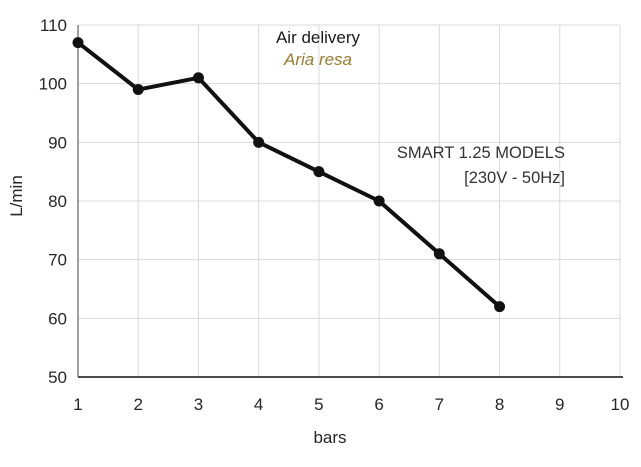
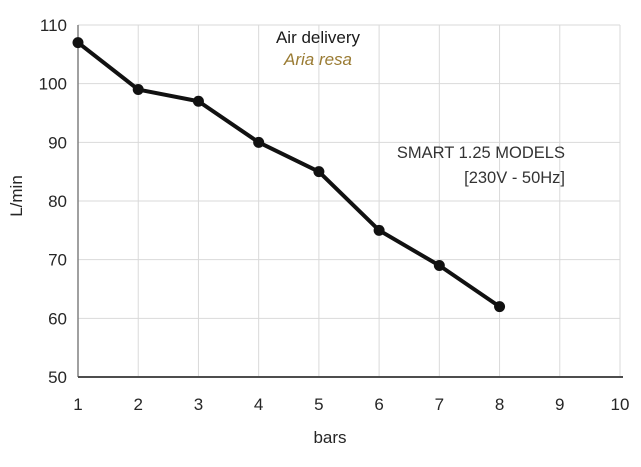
3: 101 -> 97
6: 80 -> 75
7: 71 -> 69
